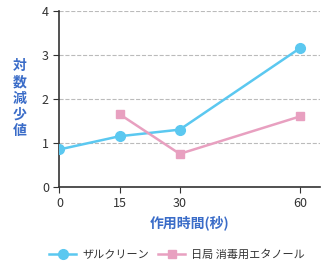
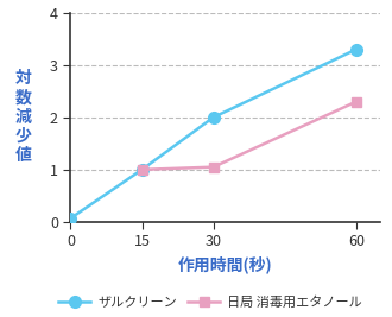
ザルクリーン/0: 0.85 -> 0.07
ザルクリーン/15: 1.15 -> 1.00
日局 消毒用エタノール/15: 1.65 -> 1.00
ザルクリーン/30: 1.30 -> 2.00
日局 消毒用エタノール/30: 0.75 -> 1.05
ザルクリーン/60: 3.15 -> 3.30
日局 消毒用エタノール/60: 1.60 -> 2.30
